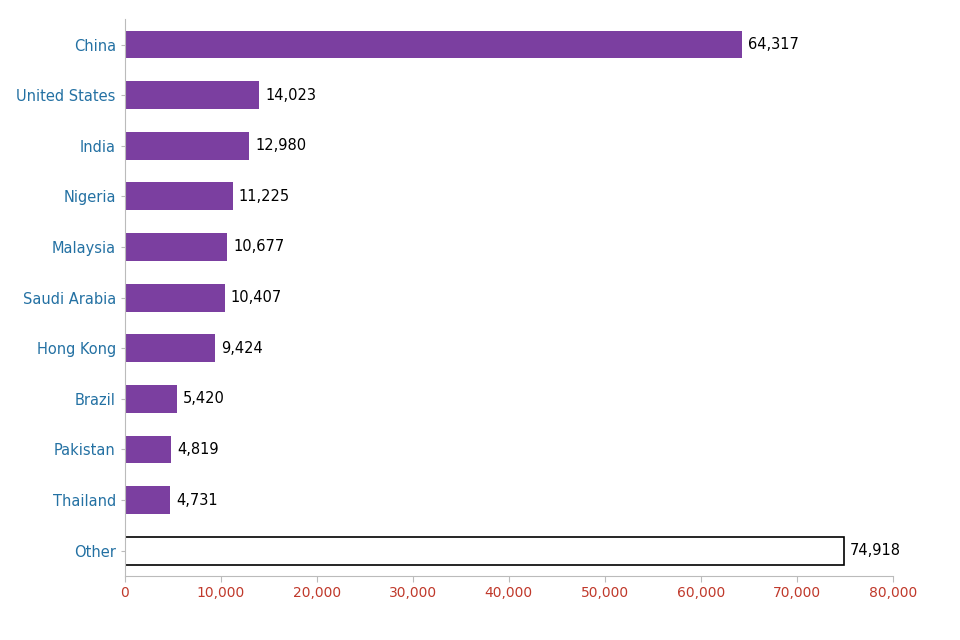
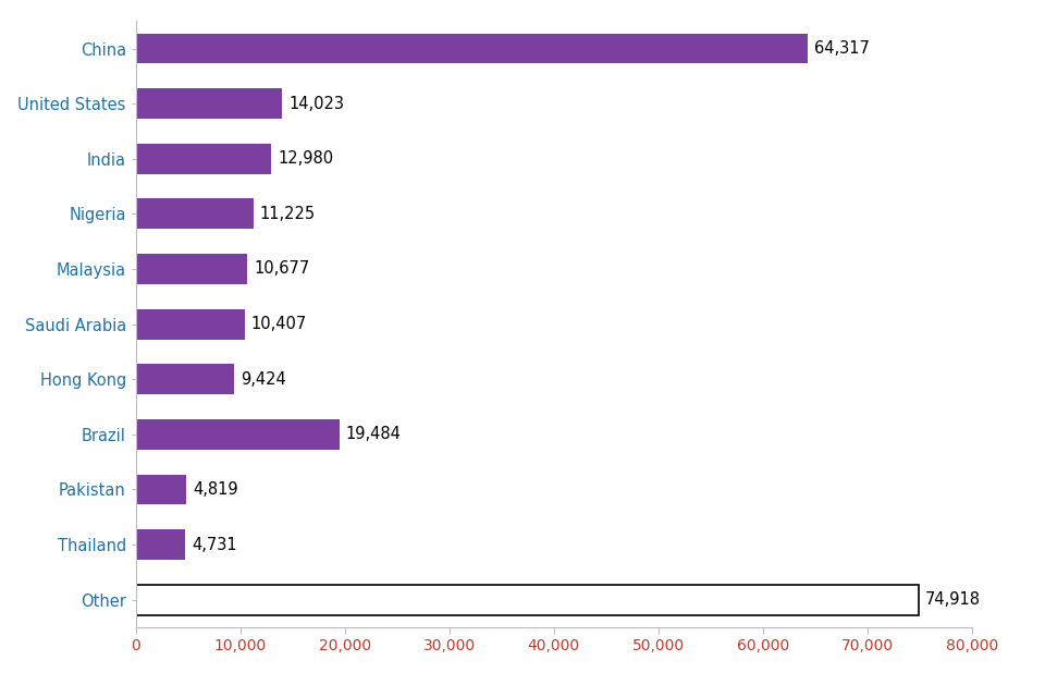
Brazil: 5,420 -> 19,484
